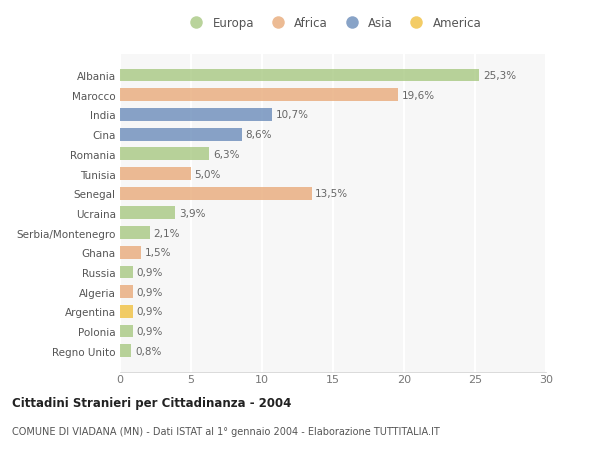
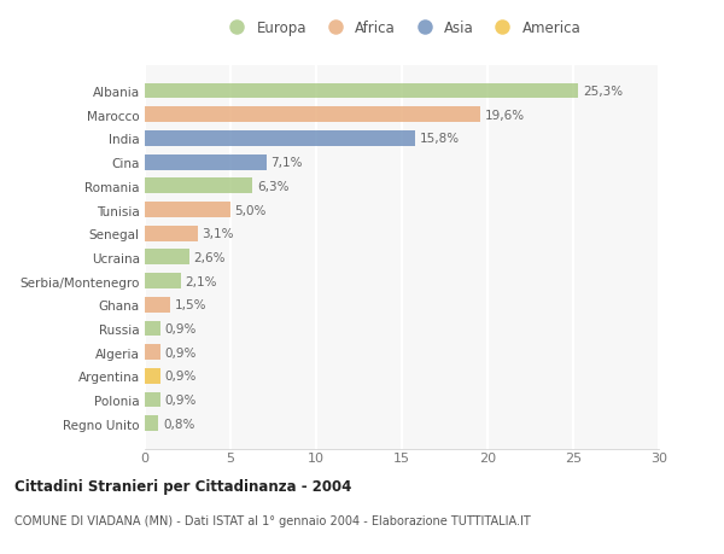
India: 10,7% -> 15,8%
Cina: 8,6% -> 7,1%
Senegal: 13,5% -> 3,1%
Ucraina: 3,9% -> 2,6%
